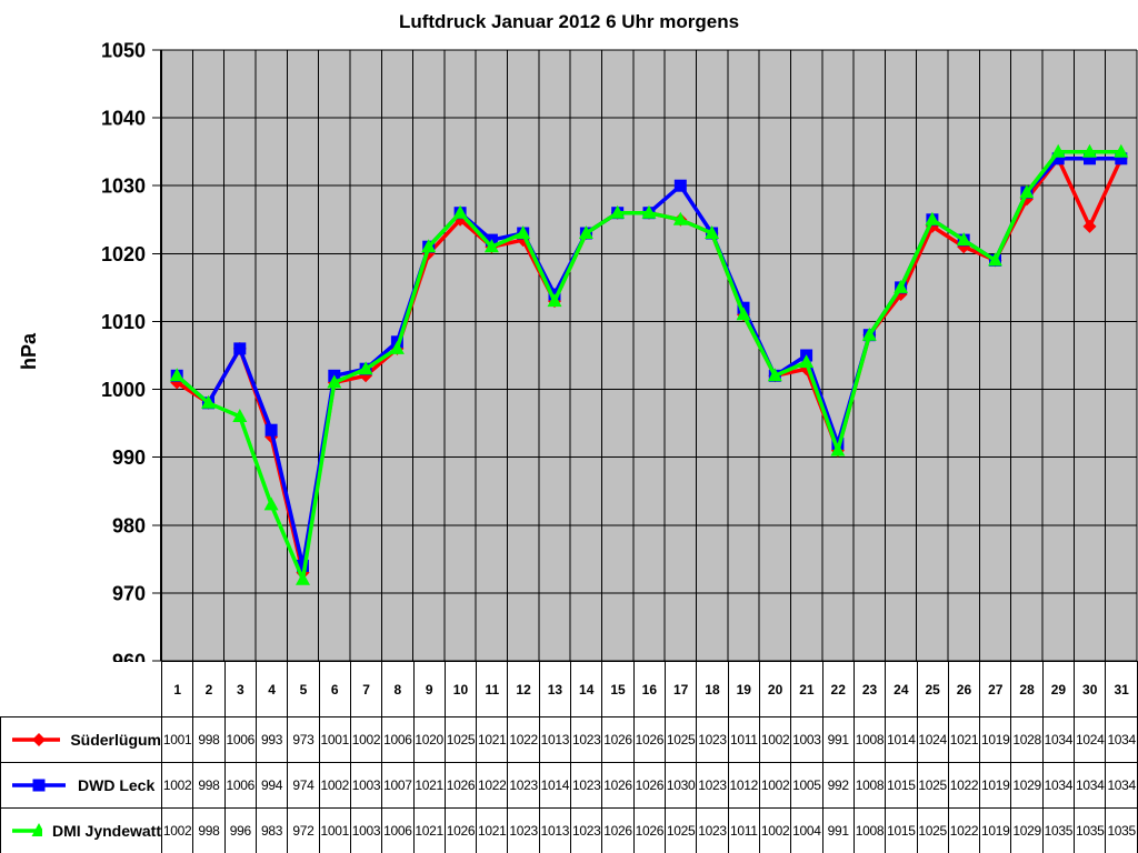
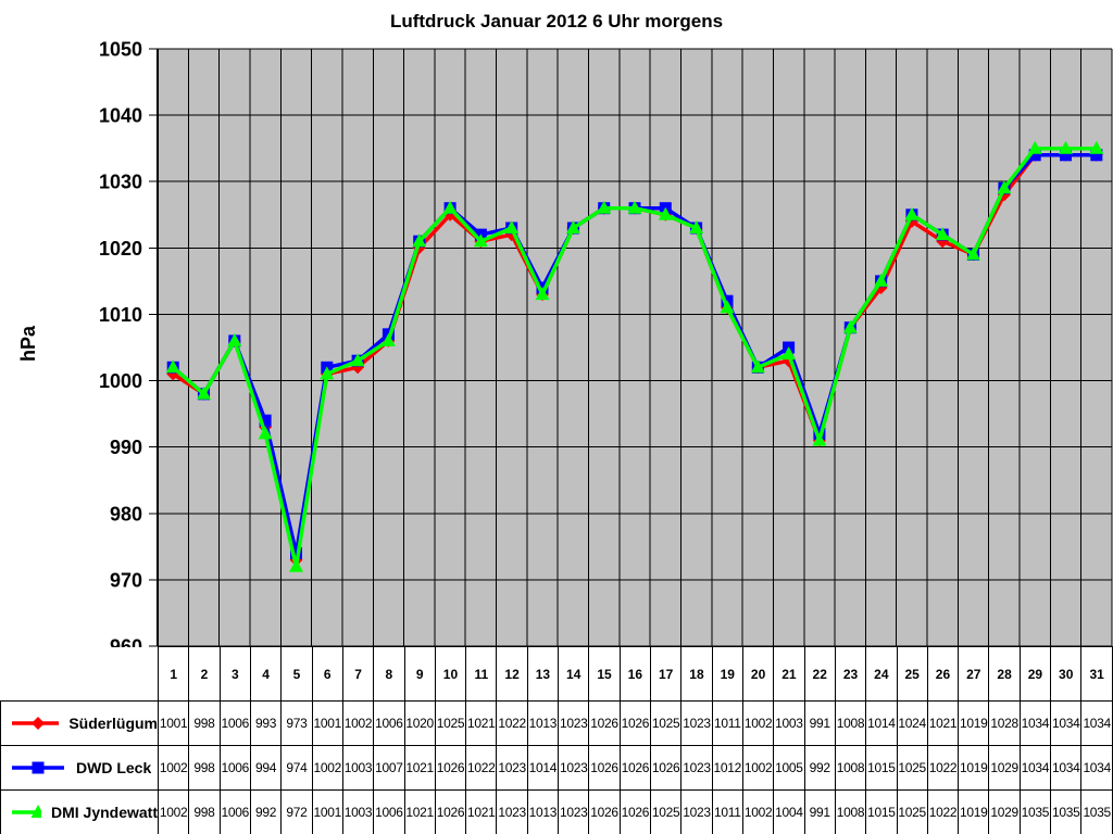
DMI Jyndewatt/3: 996 -> 1006
DMI Jyndewatt/4: 983 -> 992
DWD Leck/17: 1030 -> 1026
Süderlügum/30: 1024 -> 1034
